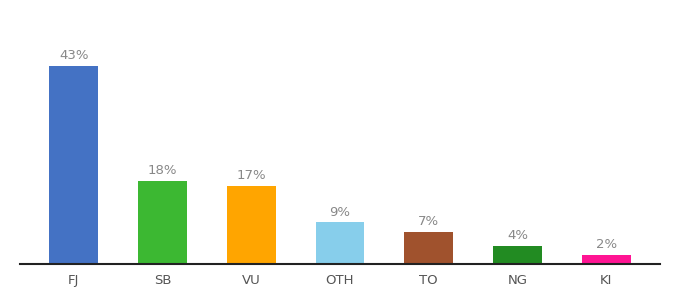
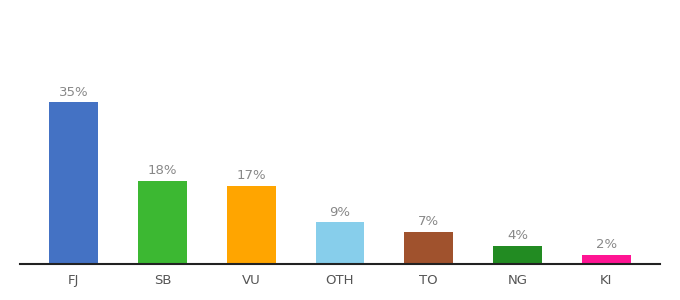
FJ: 43% -> 35%
